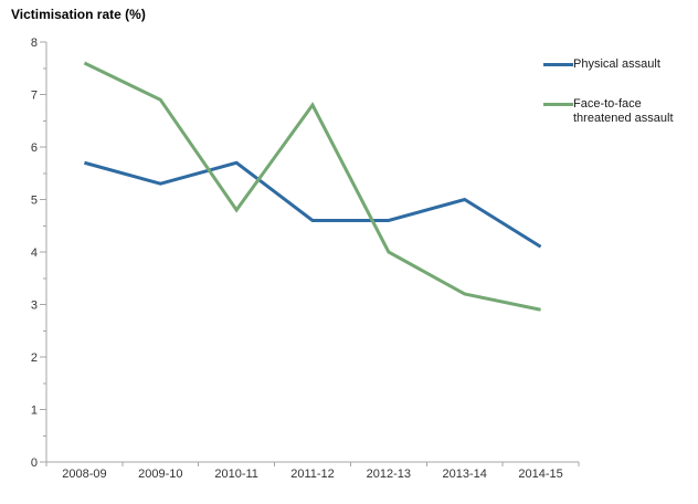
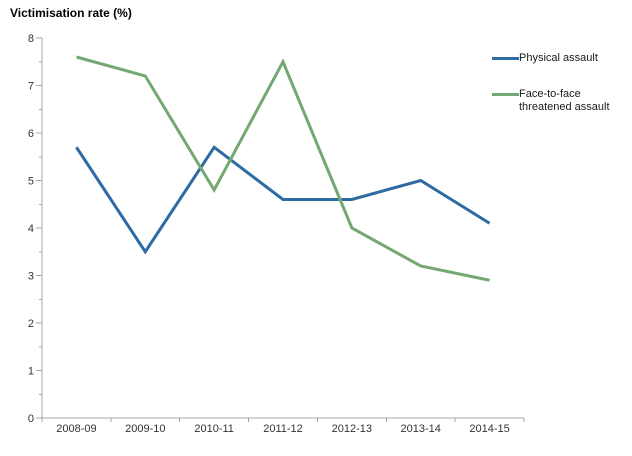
Physical assault/2009-10: 5.3 -> 3.5
Face-to-face threatened assault/2009-10: 6.9 -> 7.2
Face-to-face threatened assault/2011-12: 6.8 -> 7.5
